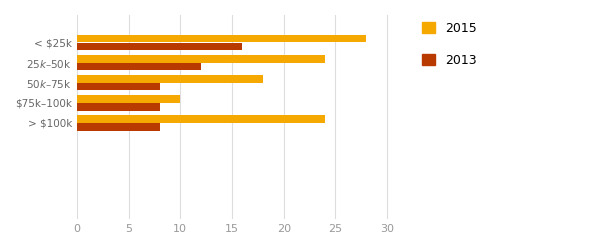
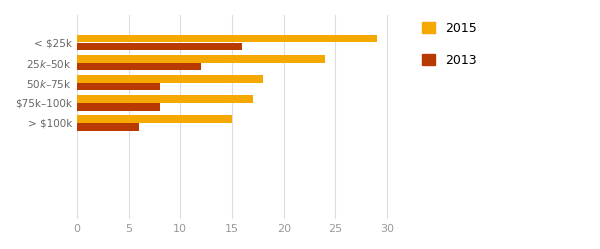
2015/< $25k: 28 -> 29
2015/$75k–100k: 10 -> 17
2015/> $100k: 24 -> 15
2013/> $100k: 8 -> 6
